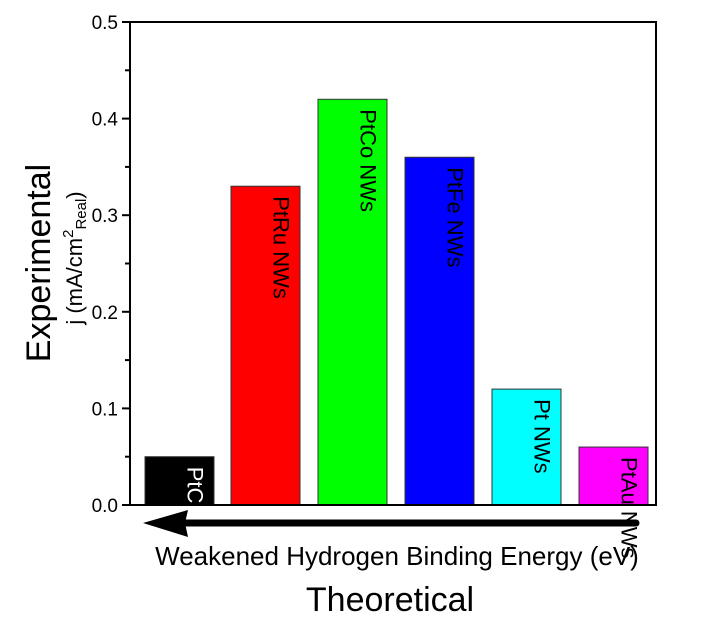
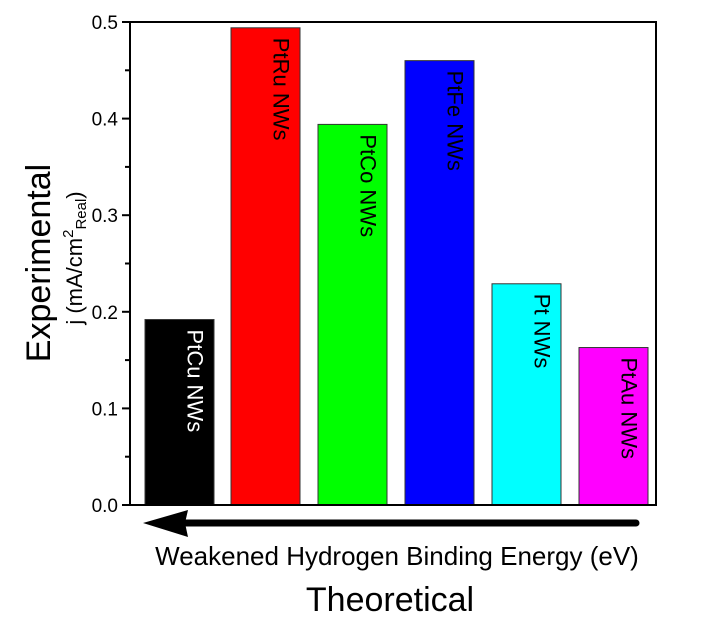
PtCu NWs: 0.05 -> 0.19
PtRu NWs: 0.33 -> 0.49
PtCo NWs: 0.42 -> 0.39
PtFe NWs: 0.36 -> 0.46
Pt NWs: 0.12 -> 0.23
PtAu NWs: 0.06 -> 0.16
